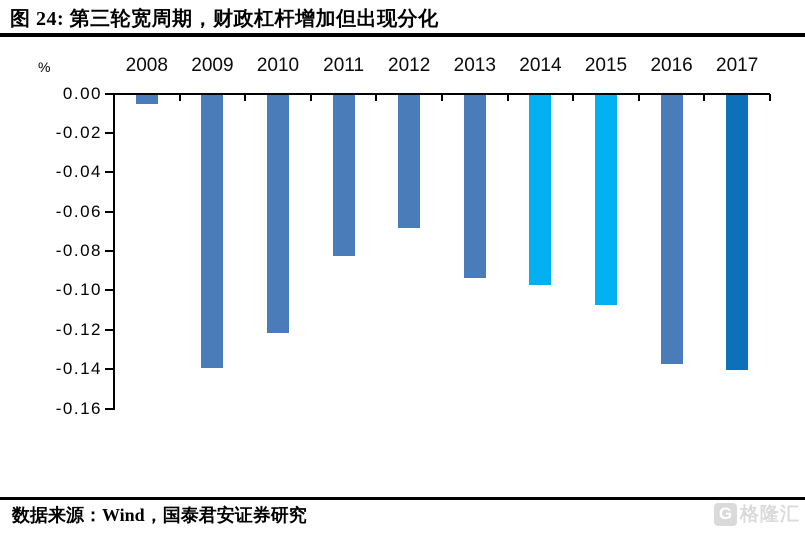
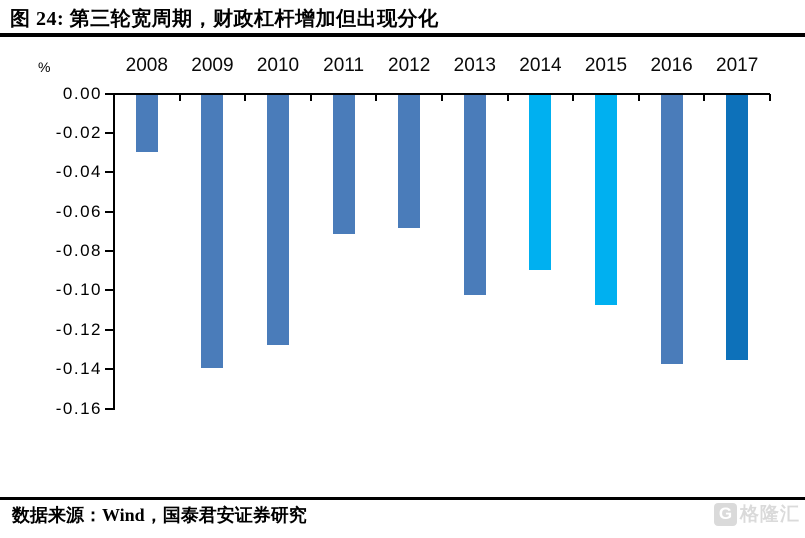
2008: -0.005 -> -0.029
2010: -0.121 -> -0.127
2011: -0.082 -> -0.071
2013: -0.093 -> -0.102
2014: -0.097 -> -0.089
2017: -0.140 -> -0.135
